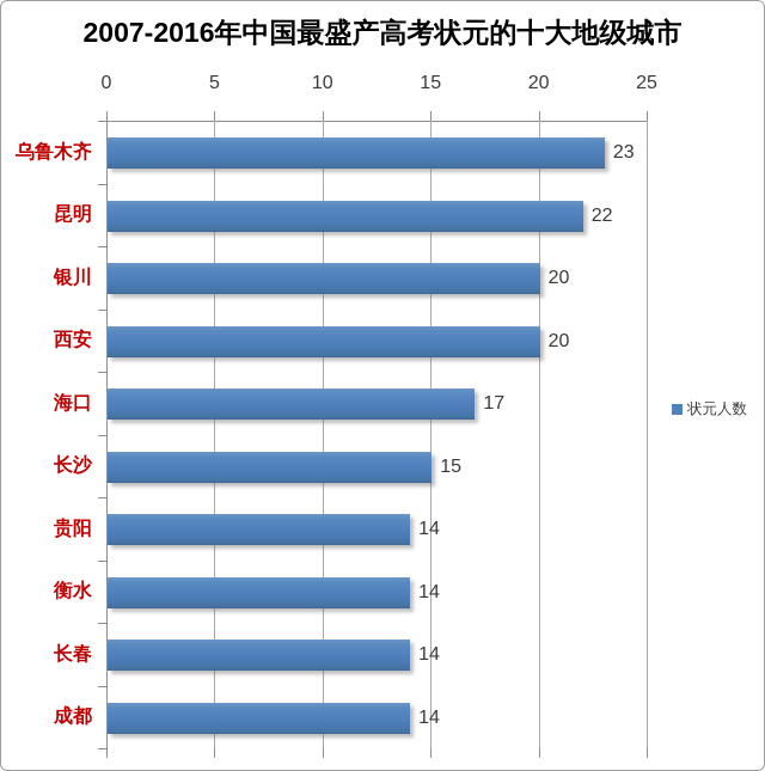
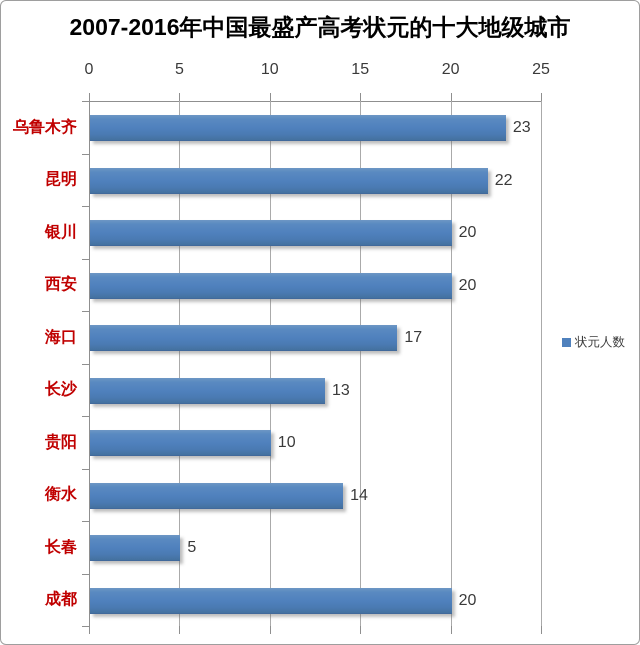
长沙: 15 -> 13
贵阳: 14 -> 10
长春: 14 -> 5
成都: 14 -> 20
